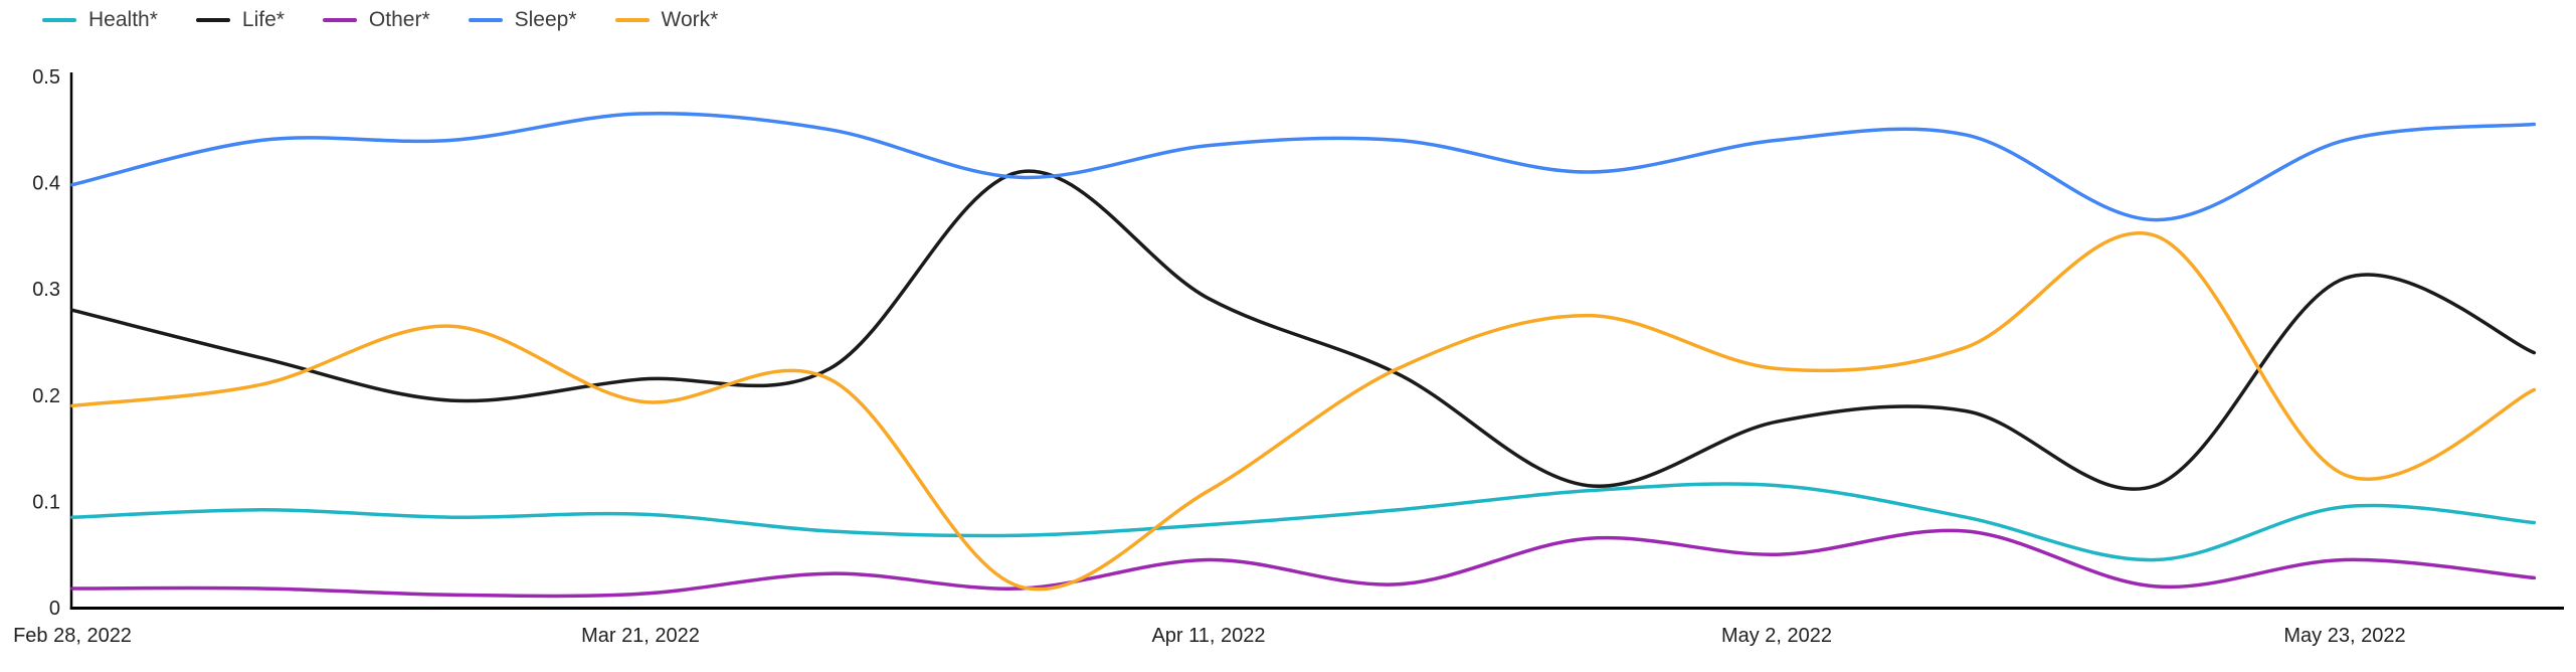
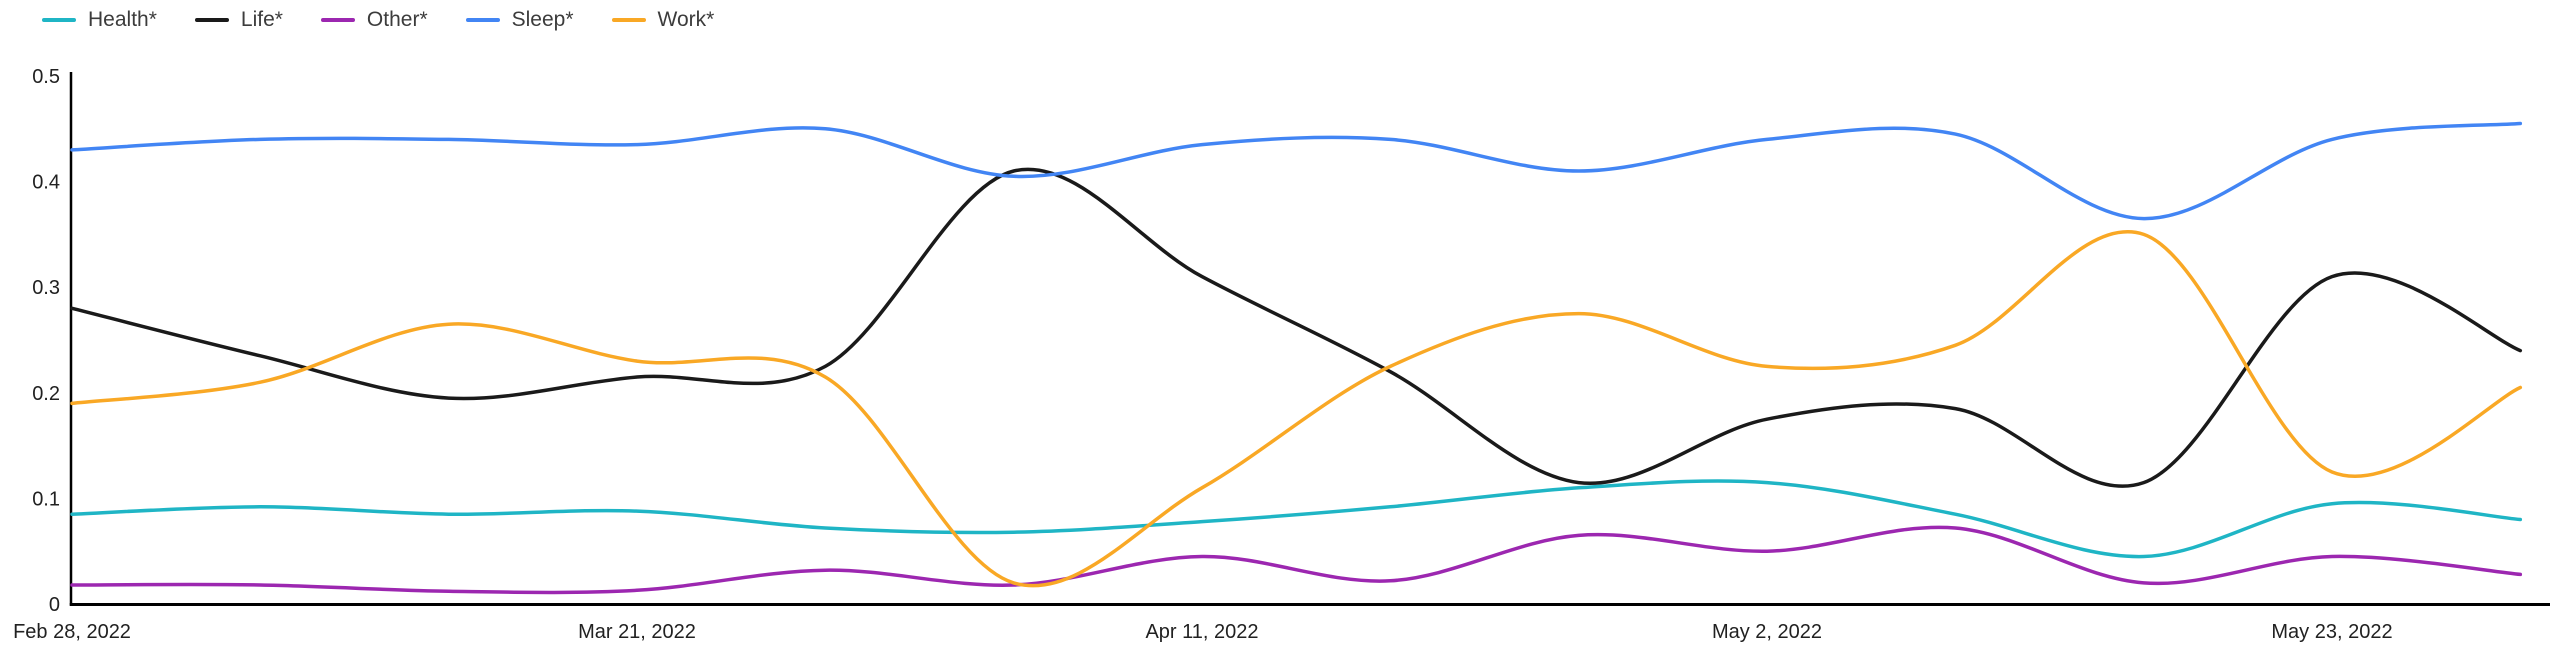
Sleep*/Feb 28, 2022: 0.398 -> 0.430
Sleep*/Mar 21, 2022: 0.465 -> 0.435
Work*/Mar 21, 2022: 0.194 -> 0.230
Life*/Apr 11, 2022: 0.291 -> 0.310
